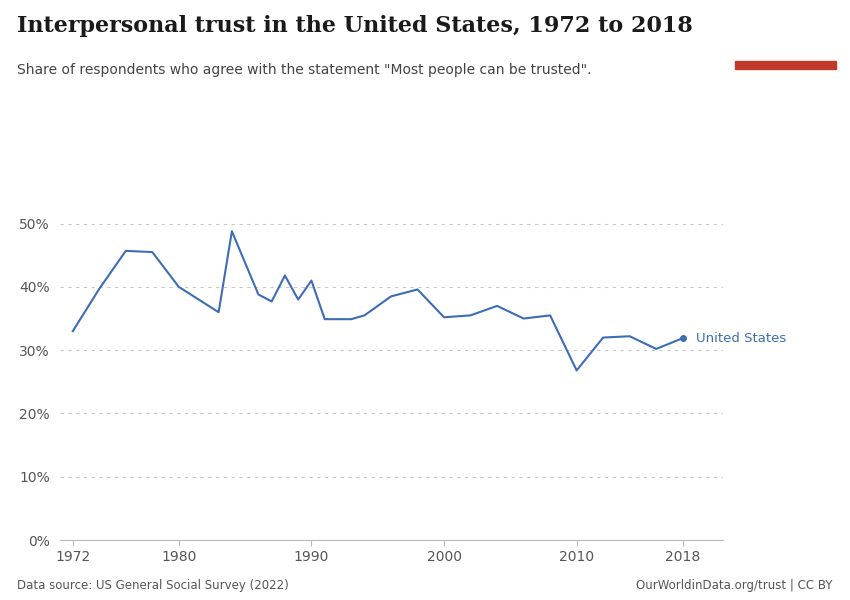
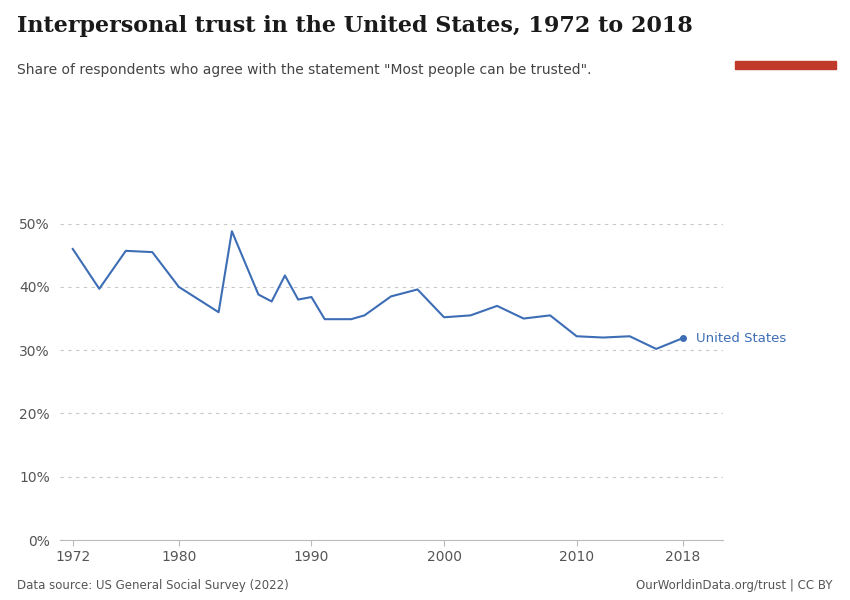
1972: 33.0% -> 46.0%
1990: 41.0% -> 38.4%
2010: 26.8% -> 32.2%
